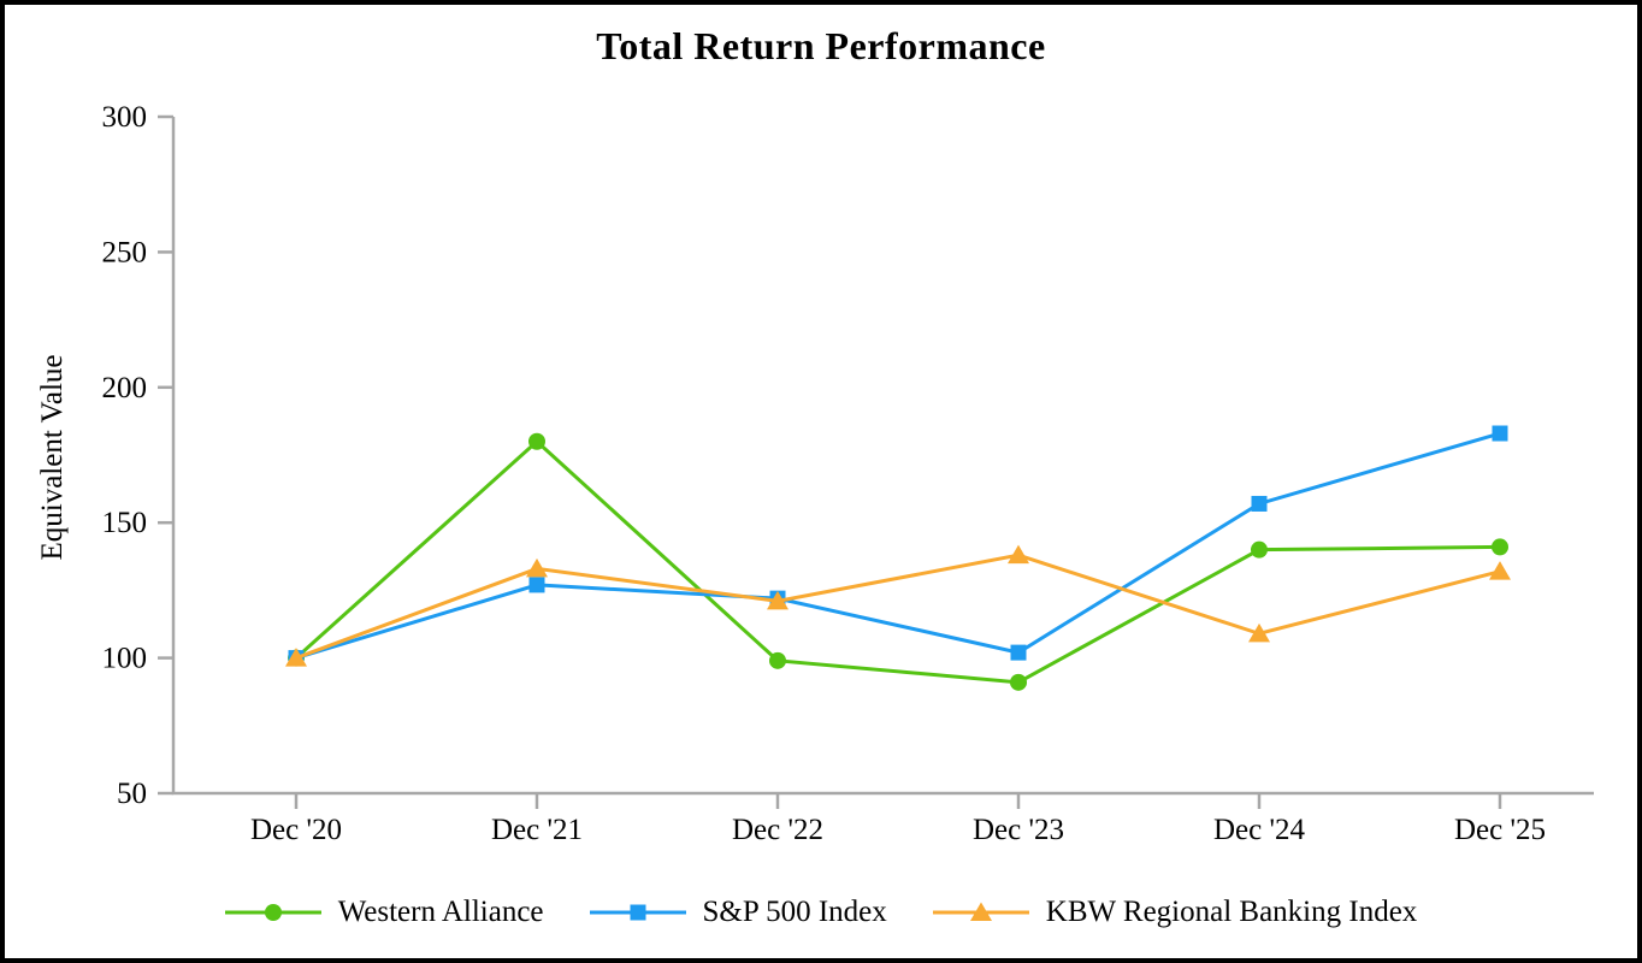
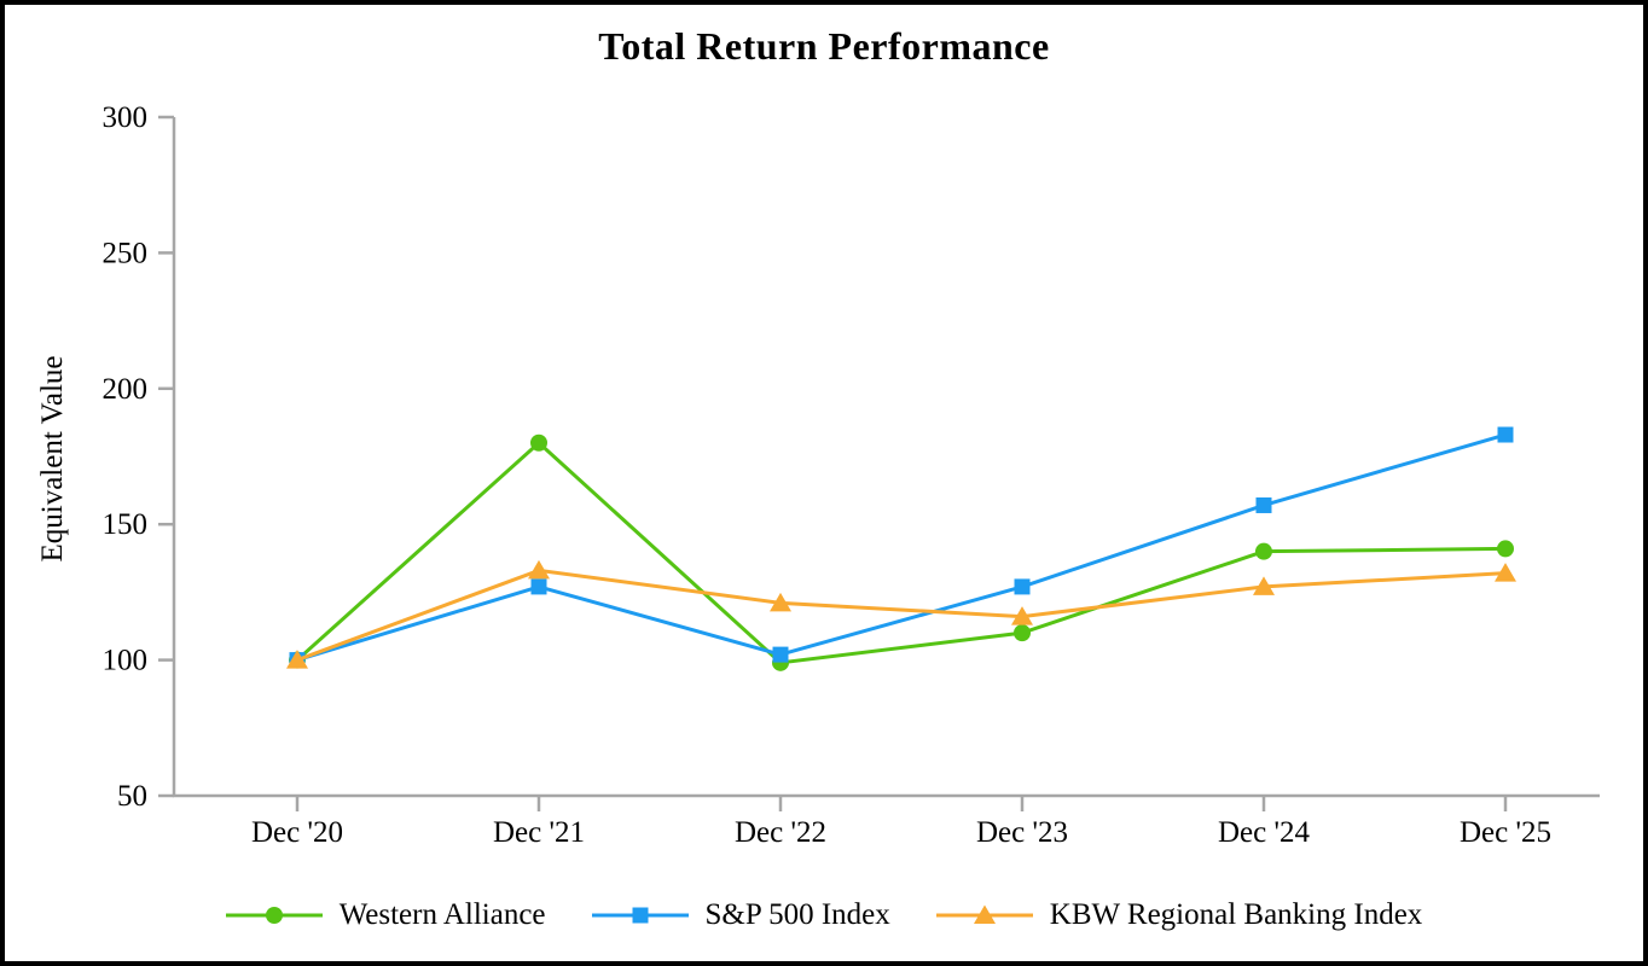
S&P 500 Index/Dec '22: 122 -> 102
Western Alliance/Dec '23: 91 -> 110
S&P 500 Index/Dec '23: 102 -> 127
KBW Regional Banking Index/Dec '23: 138 -> 116
KBW Regional Banking Index/Dec '24: 109 -> 127
